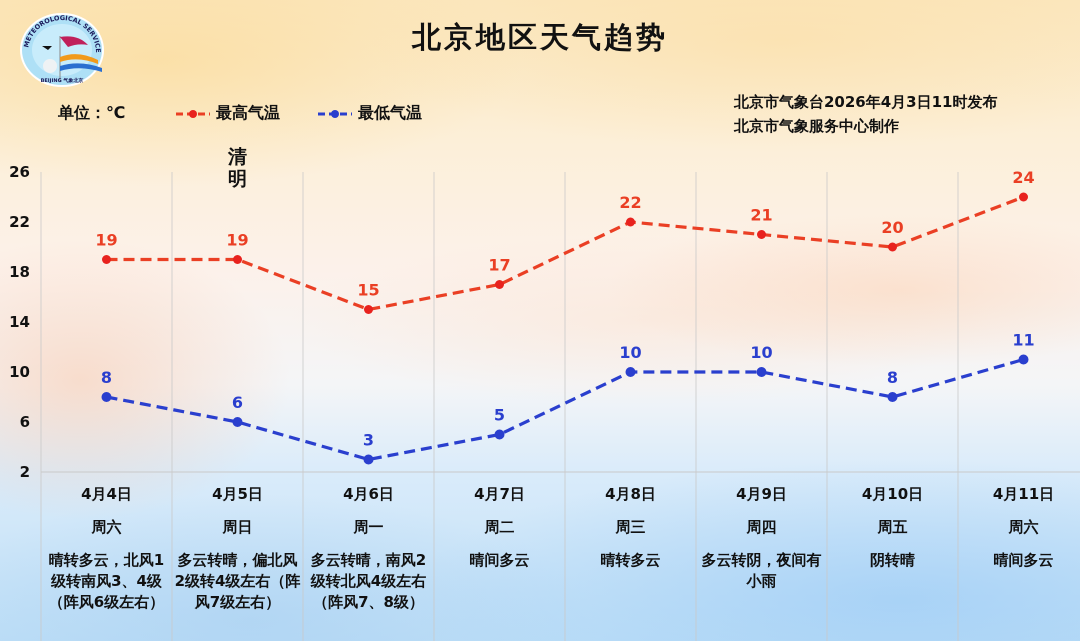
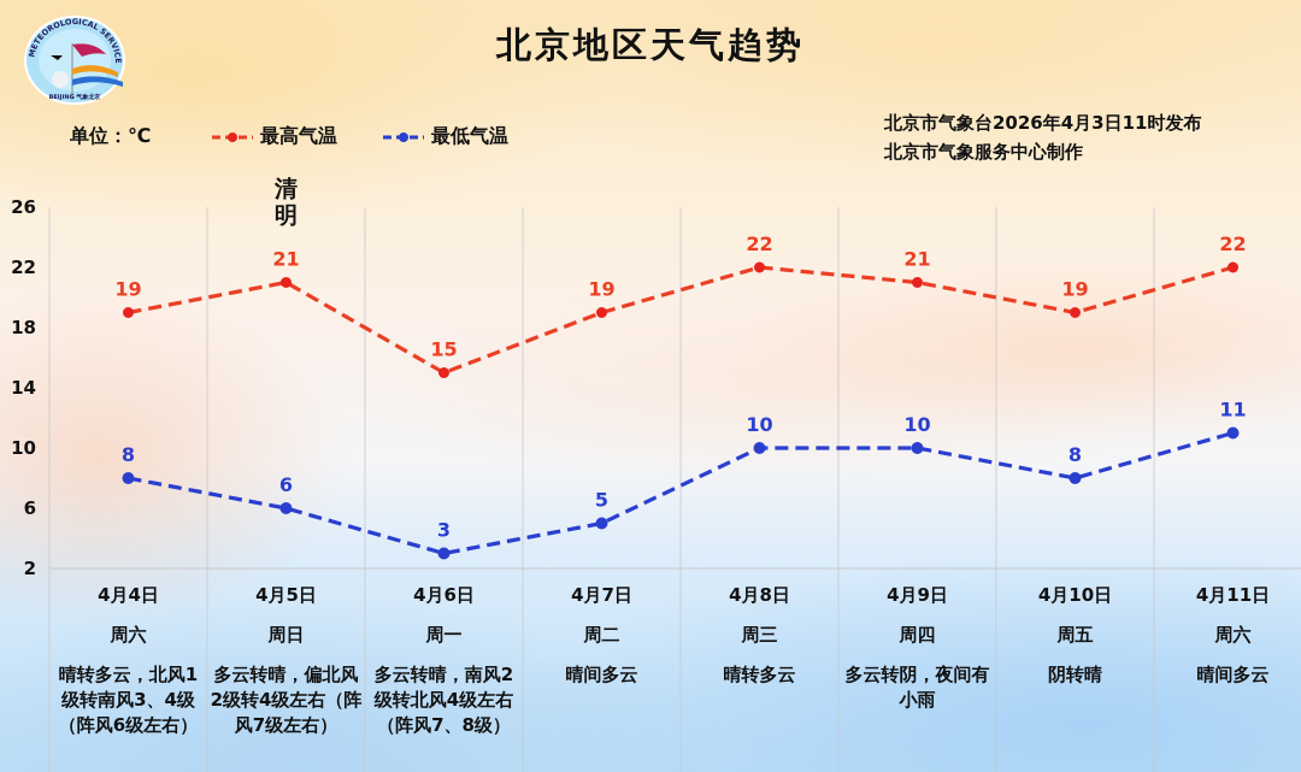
最高气温/4月5日: 19 -> 21
最高气温/4月7日: 17 -> 19
最高气温/4月10日: 20 -> 19
最高气温/4月11日: 24 -> 22
